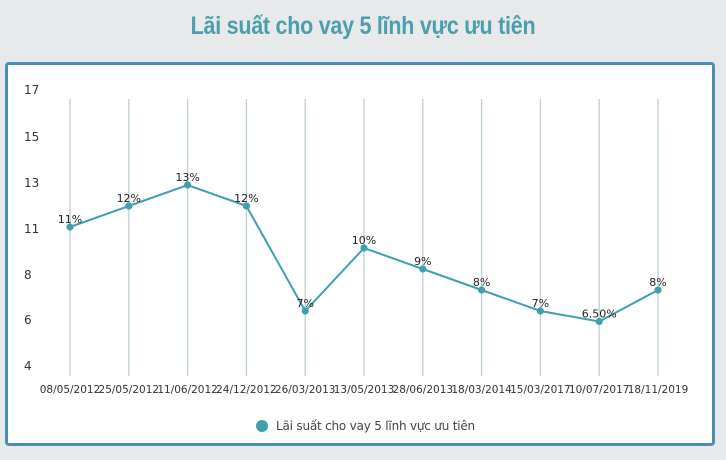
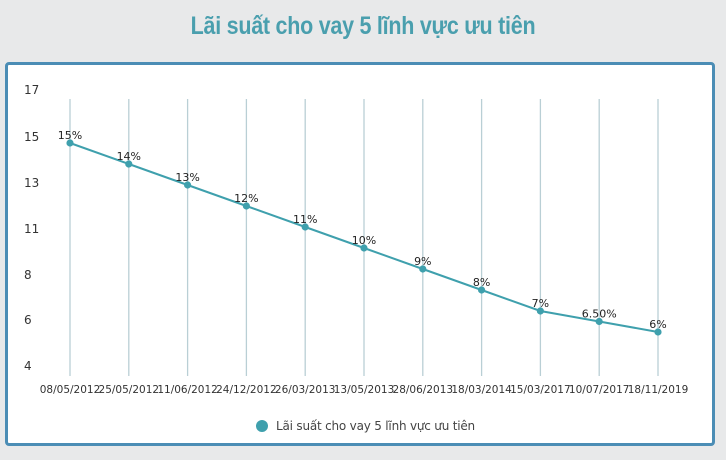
08/05/2012: 11% -> 15%
25/05/2012: 12% -> 14%
26/03/2013: 7% -> 11%
18/11/2019: 8% -> 6%
